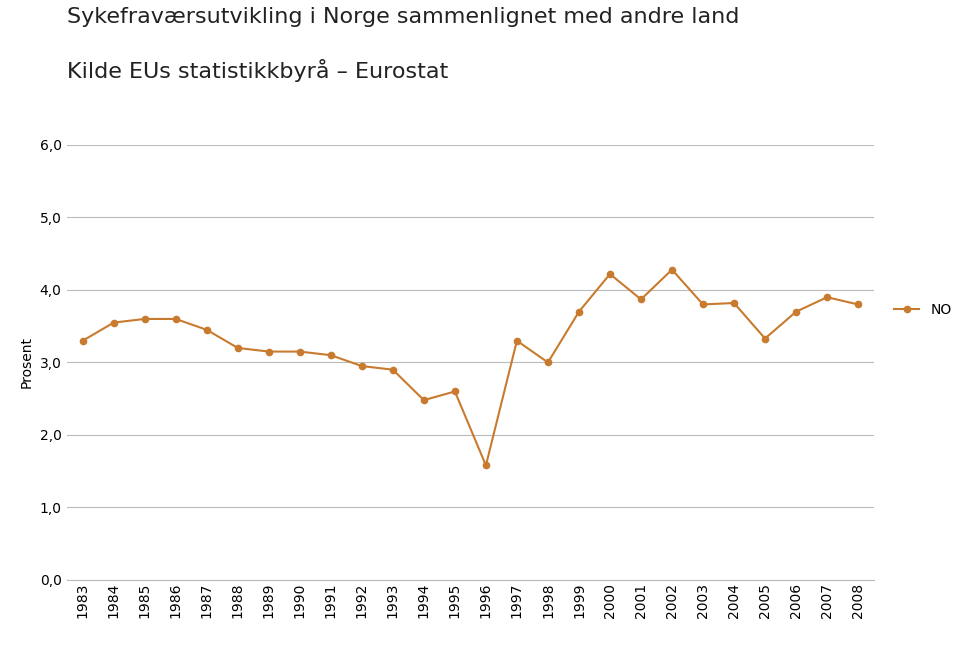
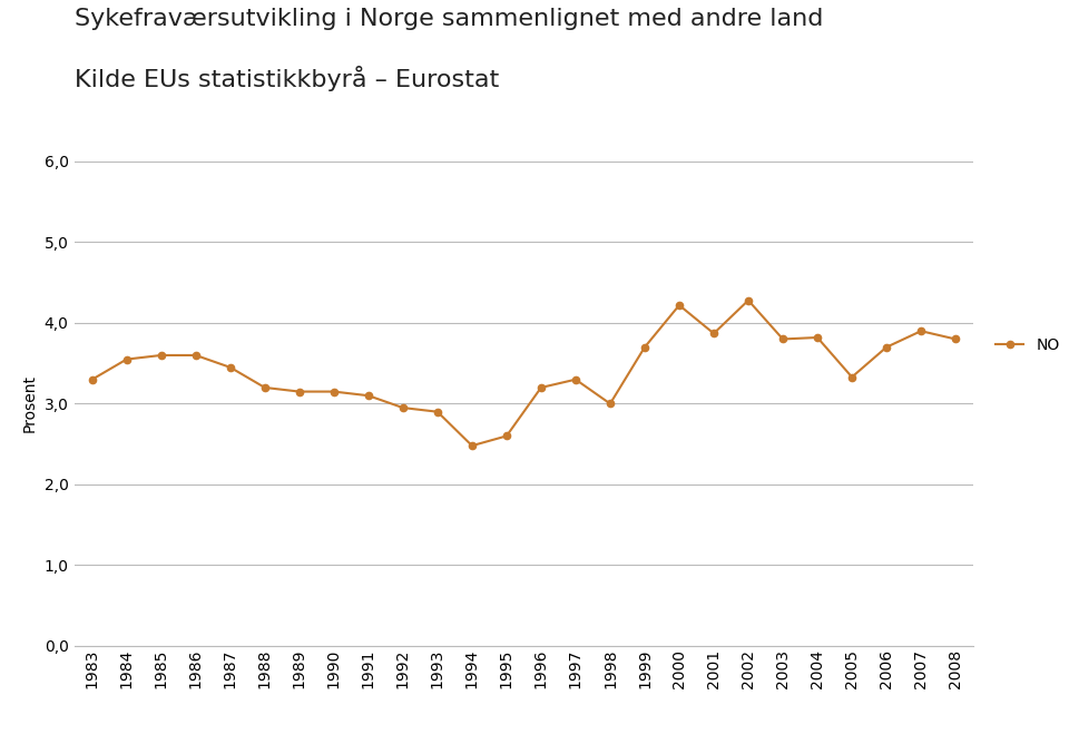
1996: 1,58 -> 3,20
